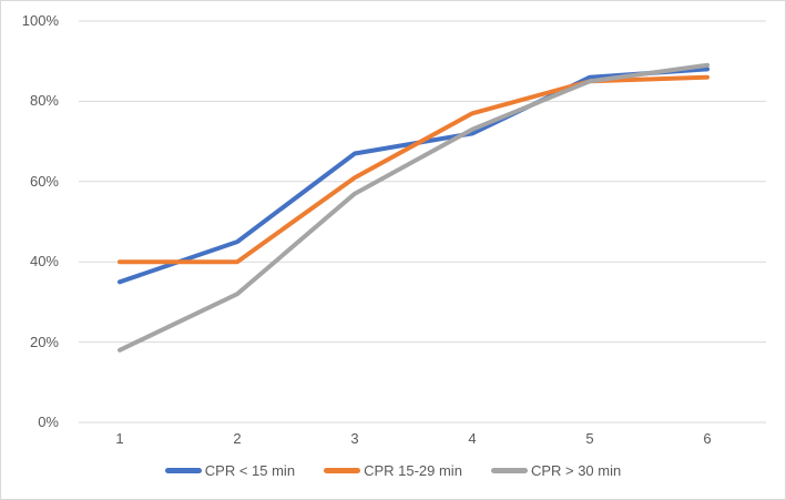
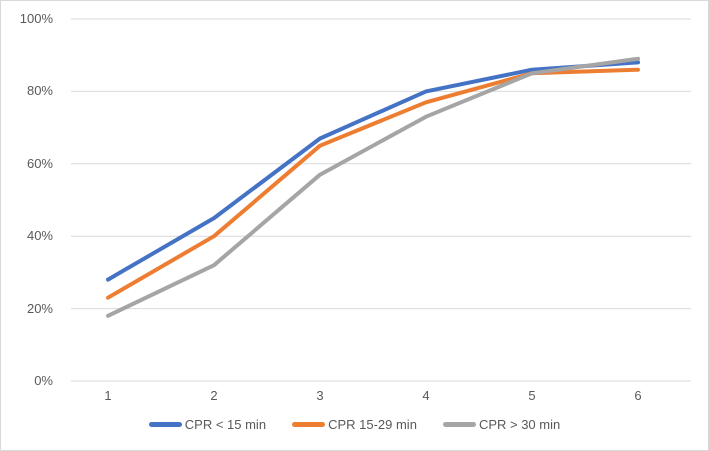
CPR < 15 min/1: 35% -> 28%
CPR 15-29 min/1: 40% -> 23%
CPR 15-29 min/3: 61% -> 65%
CPR < 15 min/4: 72% -> 80%
